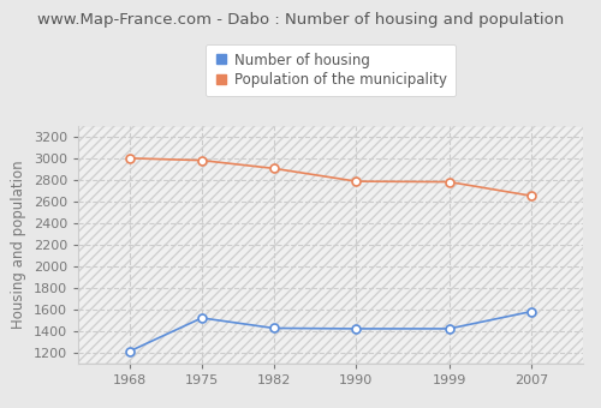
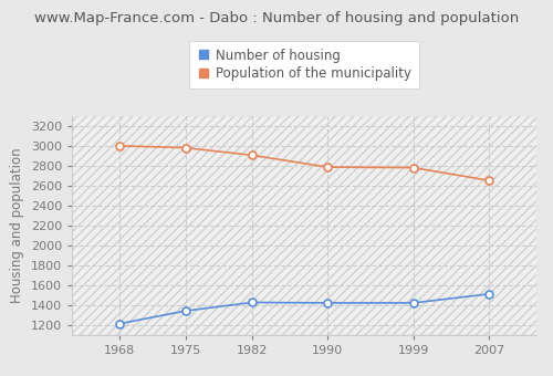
Number of housing/1975: 1520 -> 1340
Number of housing/2007: 1580 -> 1510
